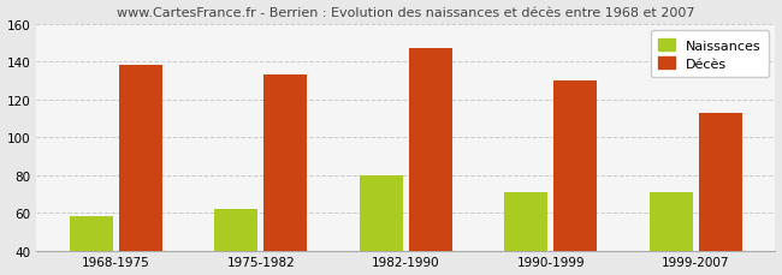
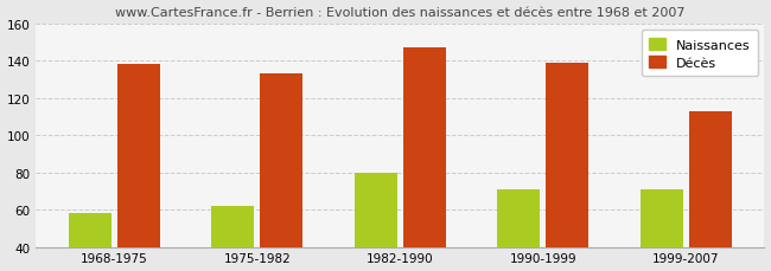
Décès/1990-1999: 130 -> 139
